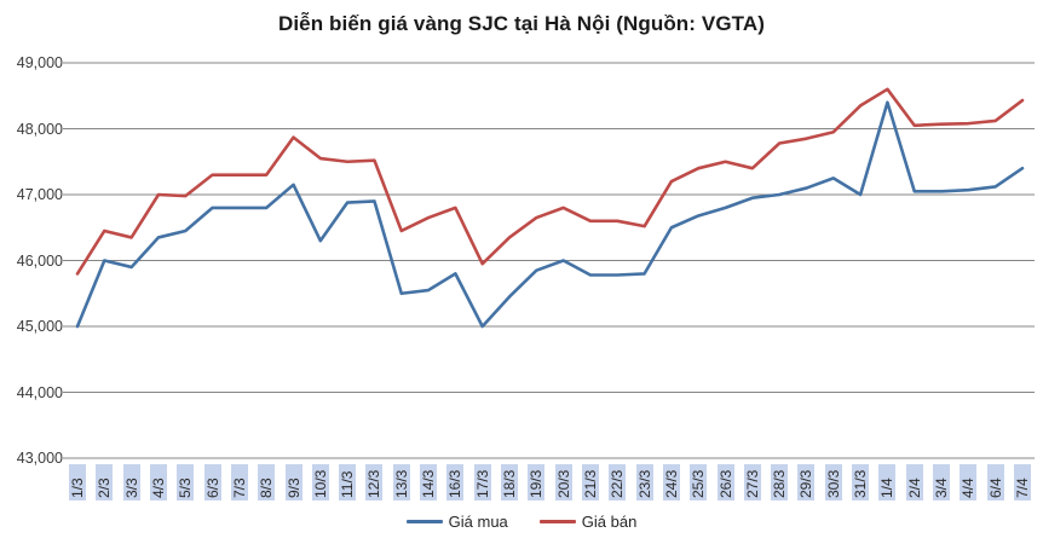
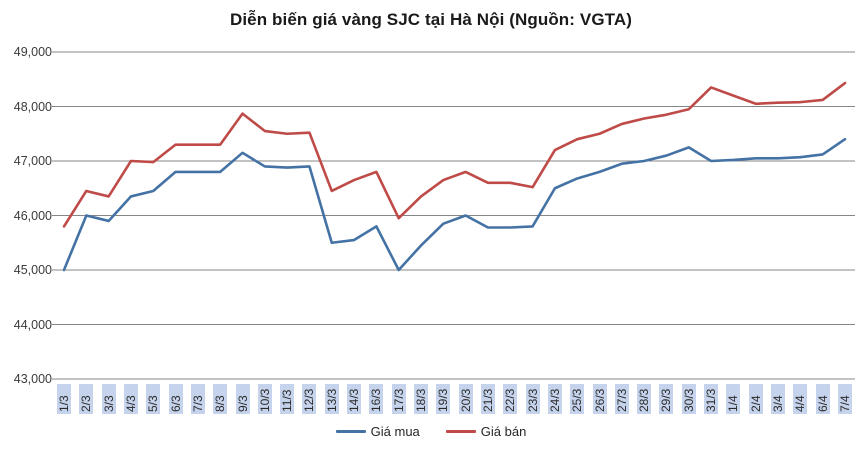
Giá mua/10/3: 46300 -> 46900
Giá bán/27/3: 47400 -> 47700
Giá mua/1/4: 48400 -> 47000
Giá bán/1/4: 48600 -> 48200
